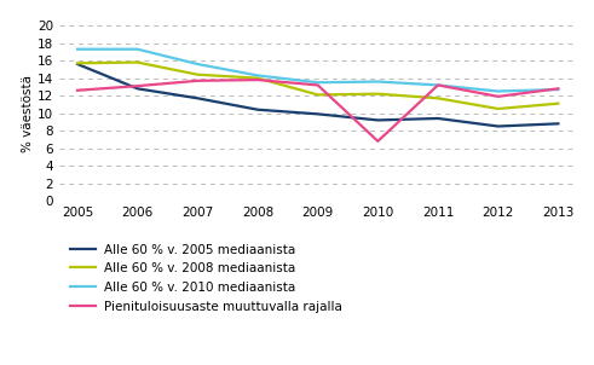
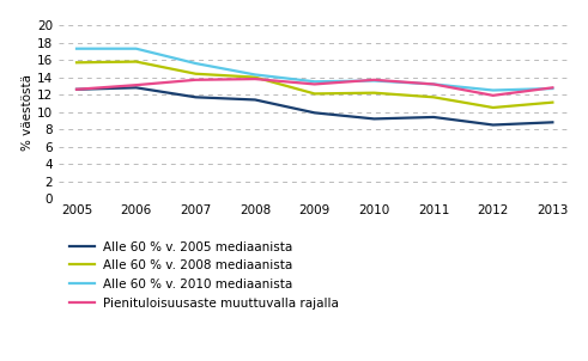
Alle 60 % v. 2005 mediaanista/2005: 15.6 -> 12.6
Alle 60 % v. 2005 mediaanista/2008: 10.4 -> 11.4
Pienituloisuusaste muuttuvalla rajalla/2010: 6.8 -> 13.7
